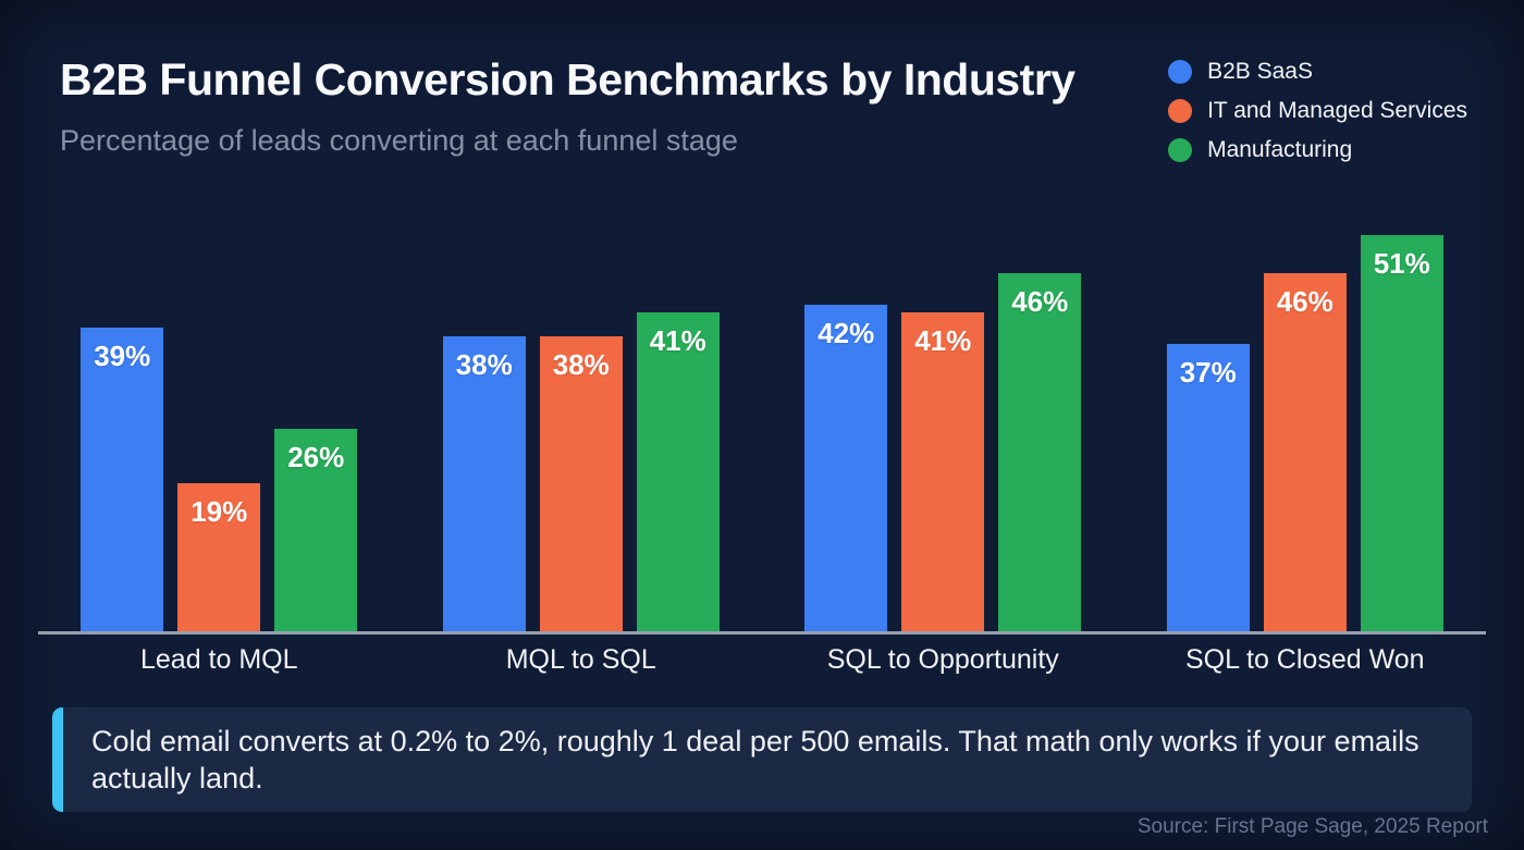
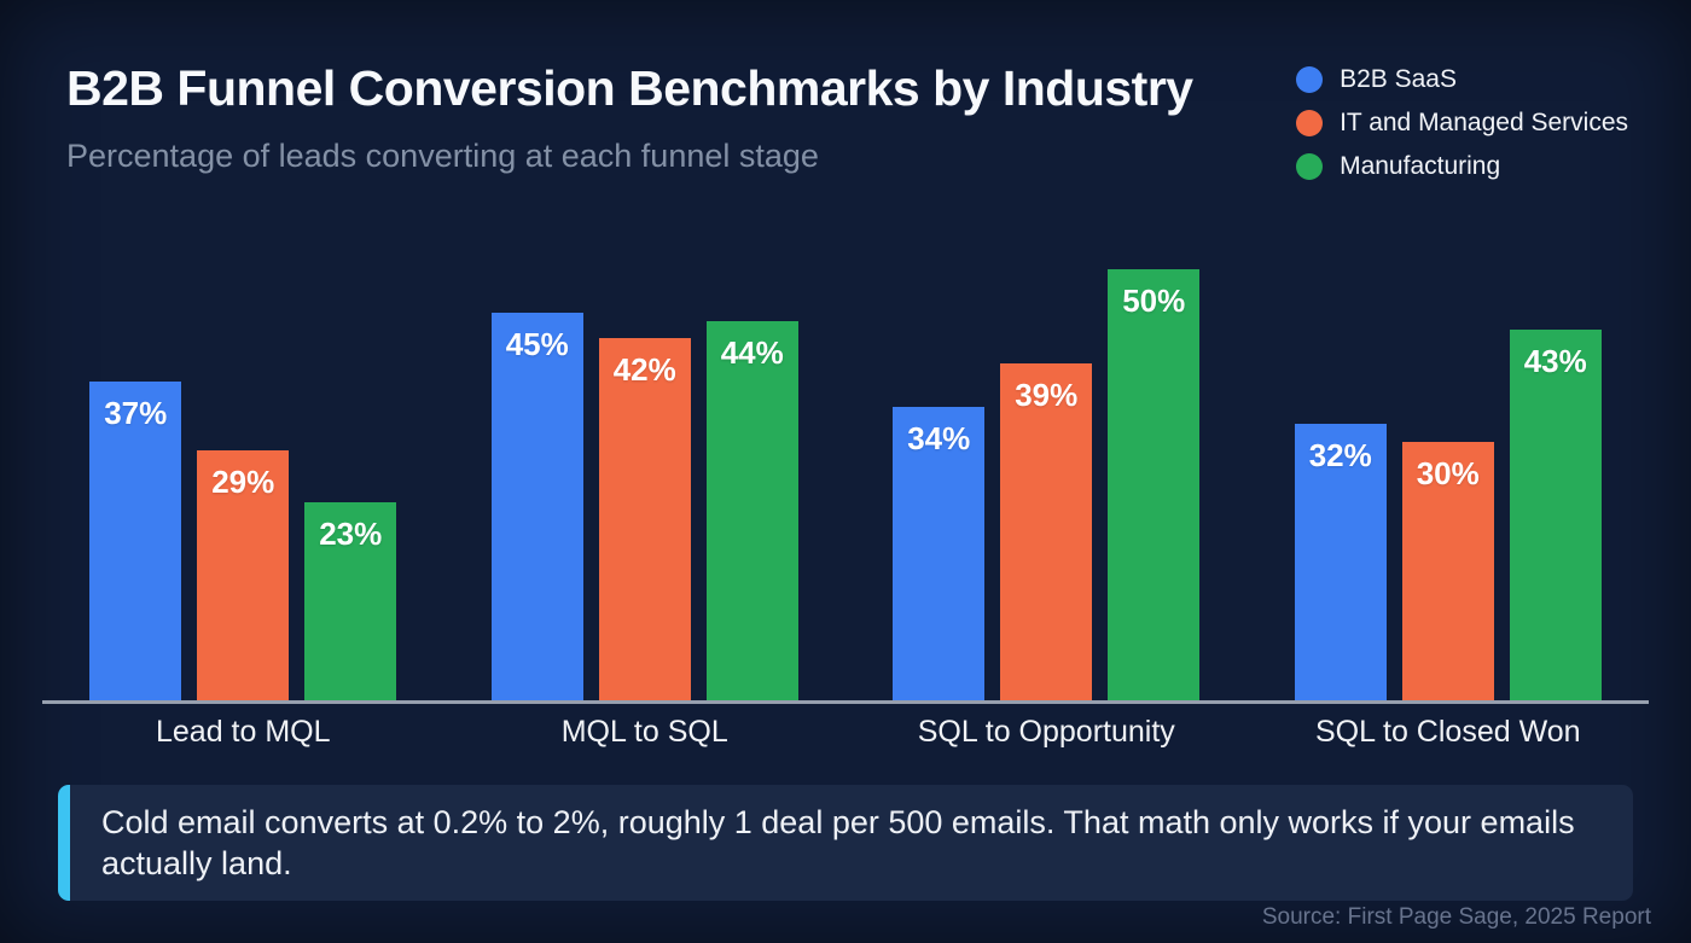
B2B SaaS/Lead to MQL: 39% -> 37%
IT and Managed Services/Lead to MQL: 19% -> 29%
Manufacturing/Lead to MQL: 26% -> 23%
B2B SaaS/MQL to SQL: 38% -> 45%
IT and Managed Services/MQL to SQL: 38% -> 42%
Manufacturing/MQL to SQL: 41% -> 44%
B2B SaaS/SQL to Opportunity: 42% -> 34%
IT and Managed Services/SQL to Opportunity: 41% -> 39%
Manufacturing/SQL to Opportunity: 46% -> 50%
B2B SaaS/SQL to Closed Won: 37% -> 32%
IT and Managed Services/SQL to Closed Won: 46% -> 30%
Manufacturing/SQL to Closed Won: 51% -> 43%
